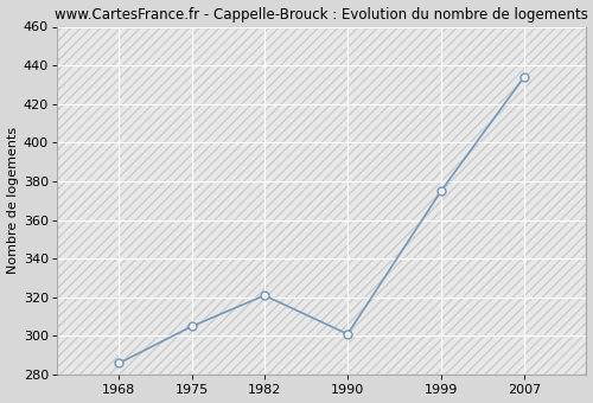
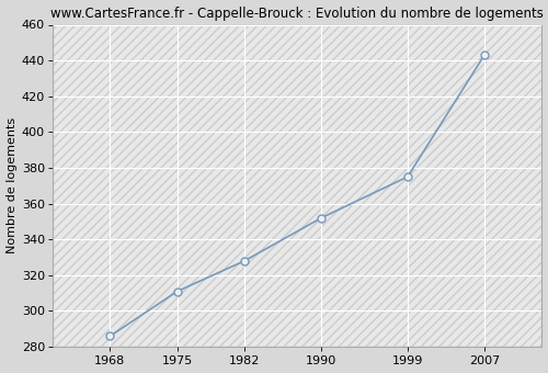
1975: 305 -> 311
1982: 321 -> 328
1990: 301 -> 352
2007: 434 -> 443
